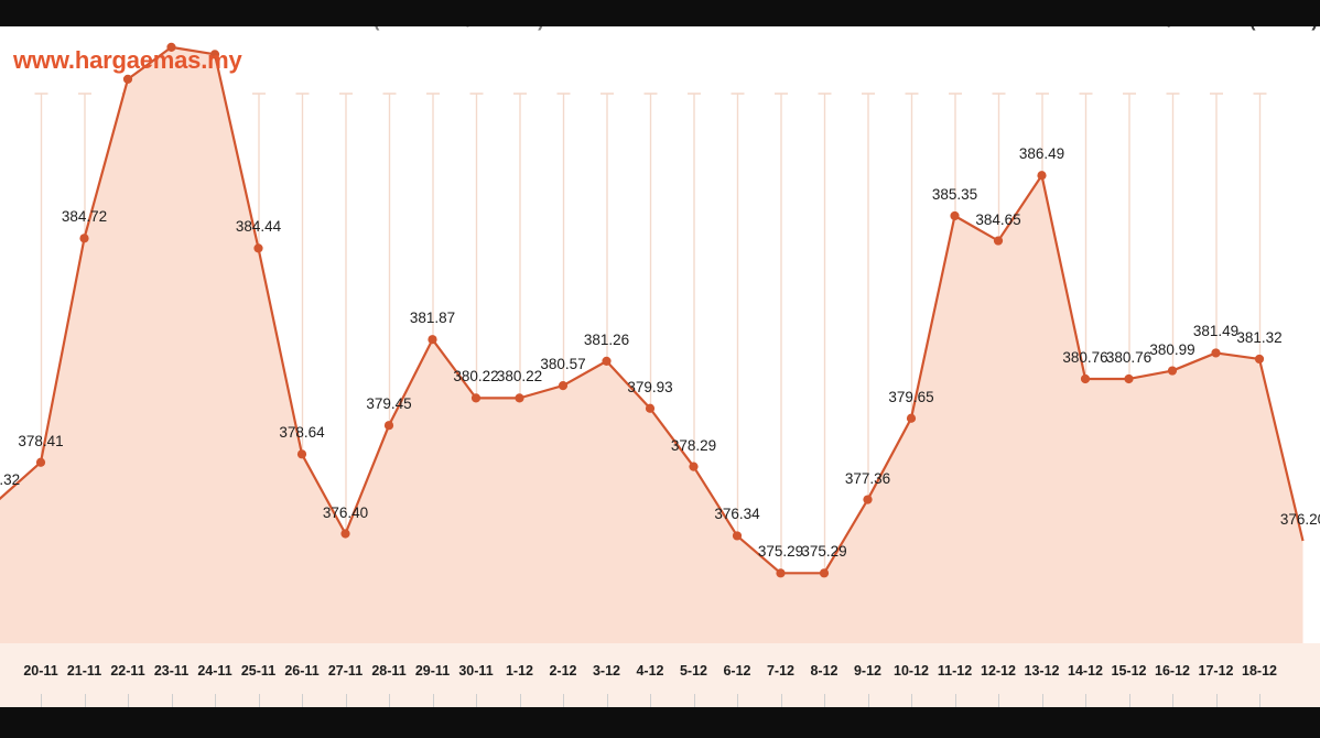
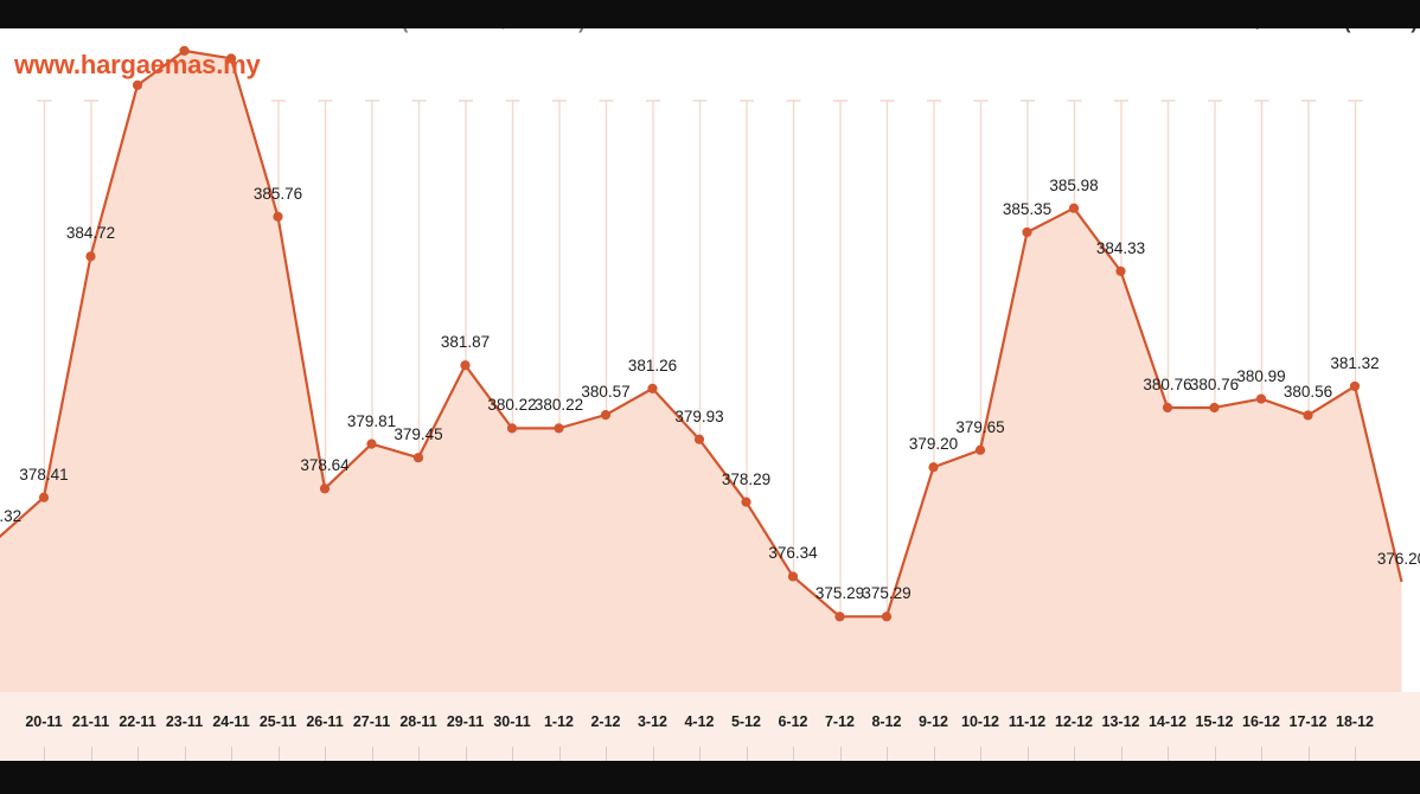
25-11: 384.44 -> 385.76
27-11: 376.40 -> 379.81
9-12: 377.36 -> 379.20
12-12: 384.65 -> 385.98
13-12: 386.49 -> 384.33
17-12: 381.49 -> 380.56
